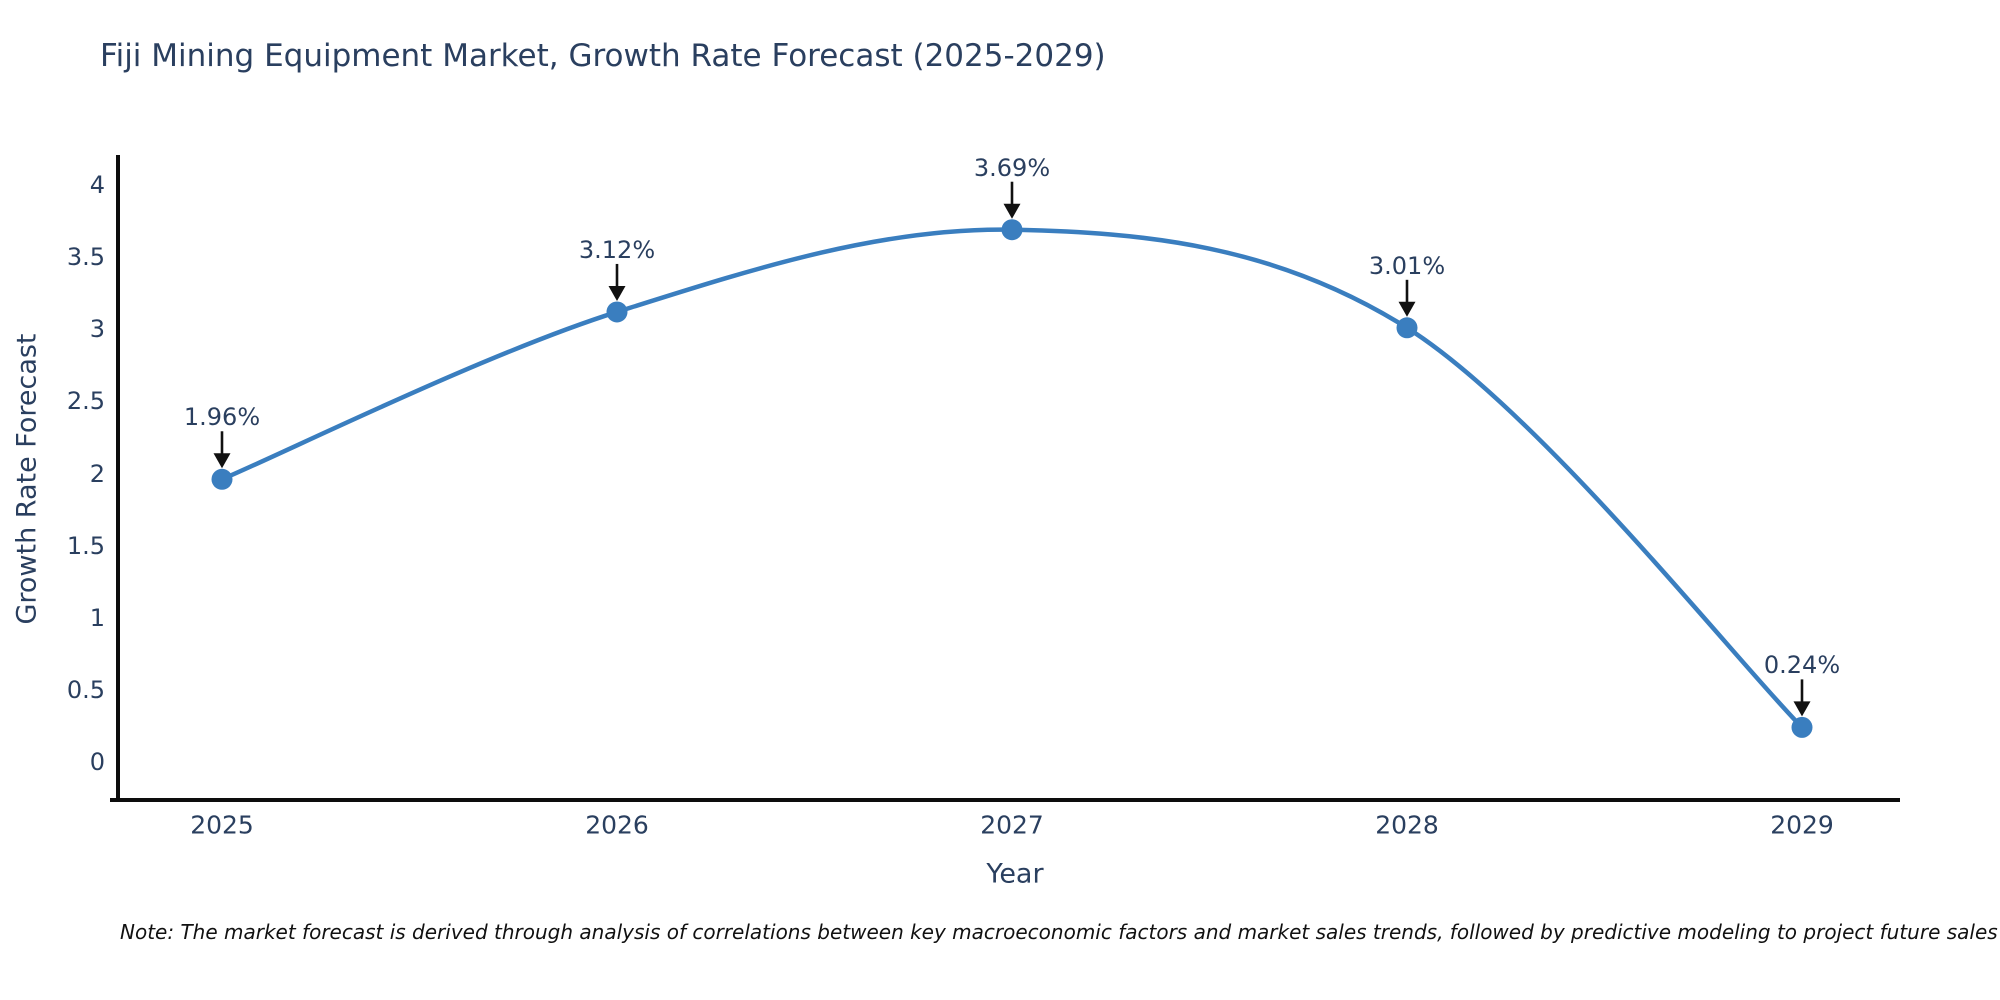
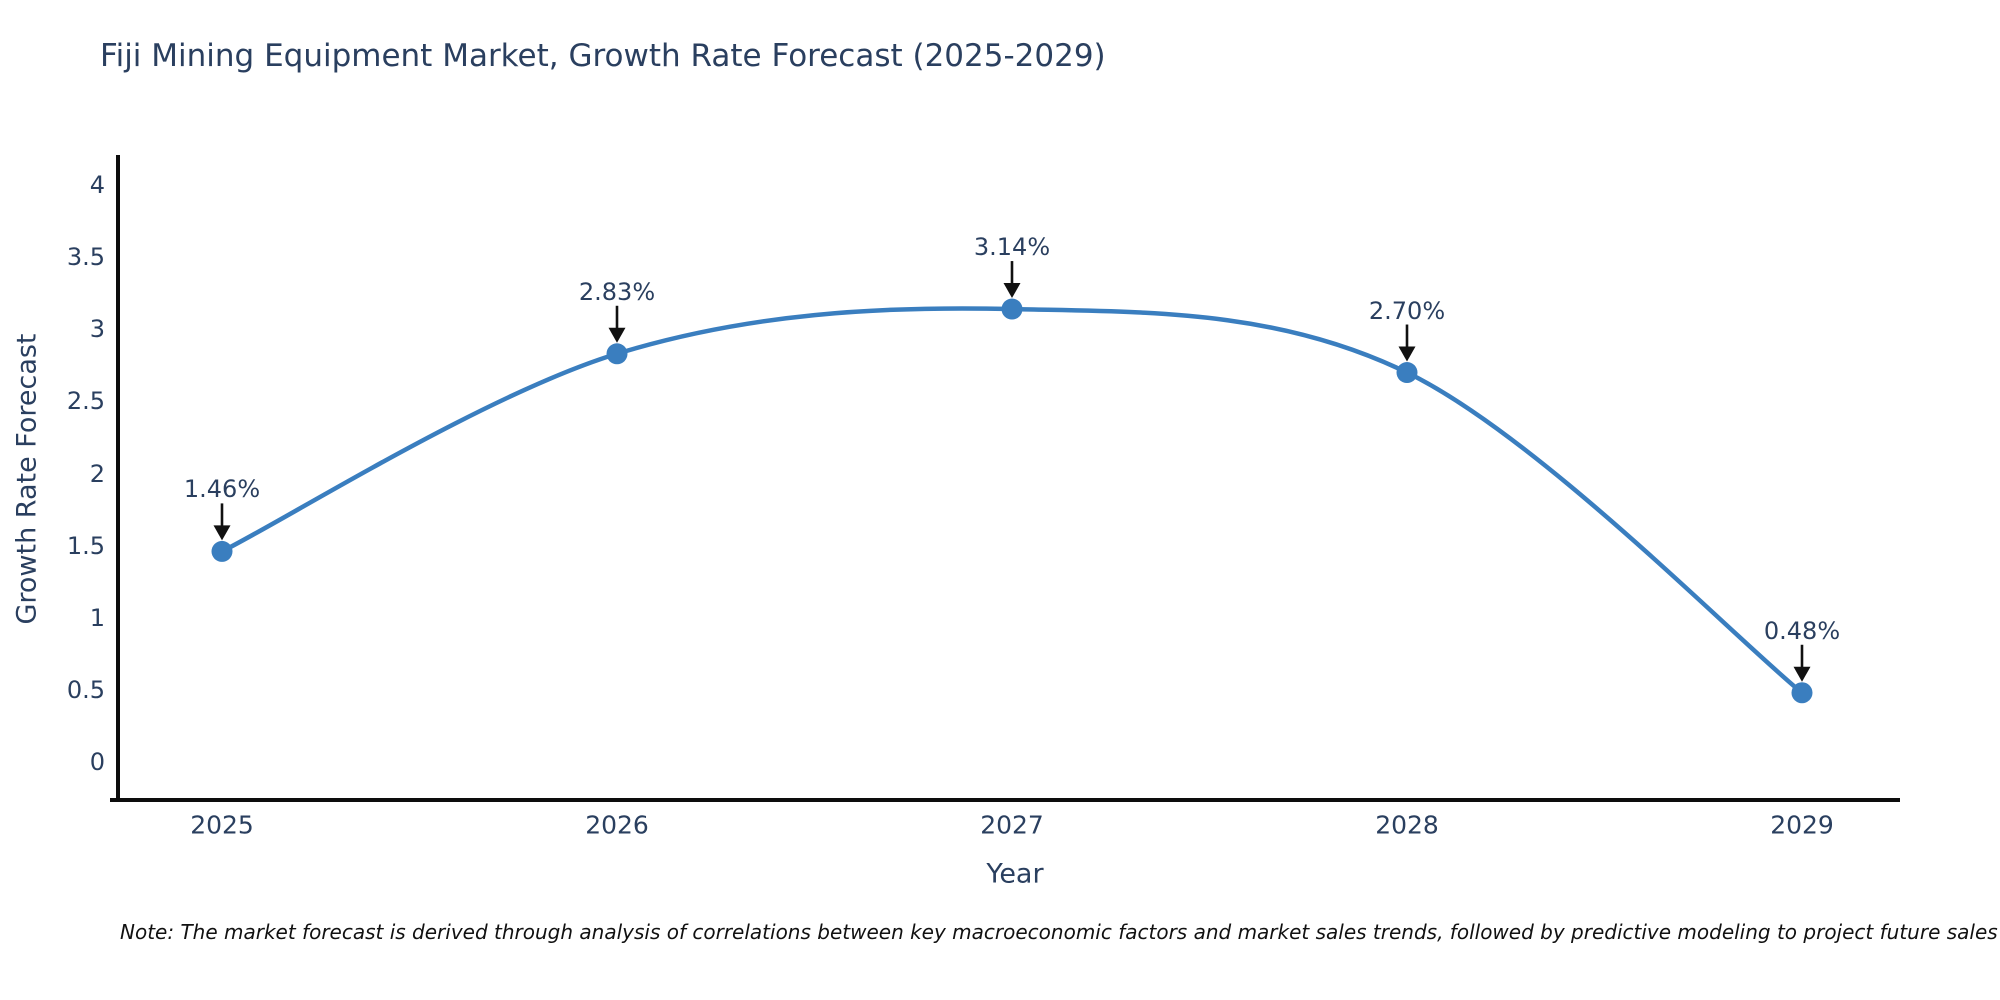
2025: 1.96% -> 1.46%
2026: 3.12% -> 2.83%
2027: 3.69% -> 3.14%
2028: 3.01% -> 2.70%
2029: 0.24% -> 0.48%
